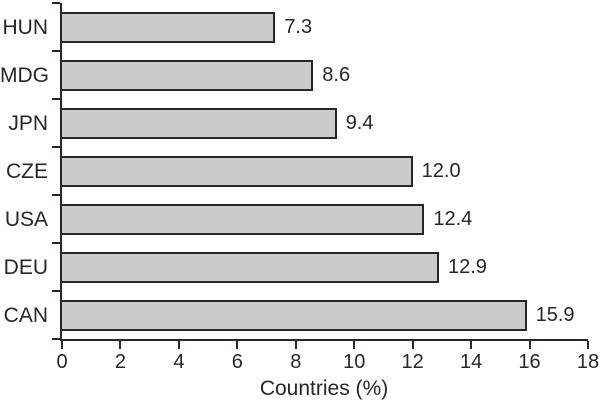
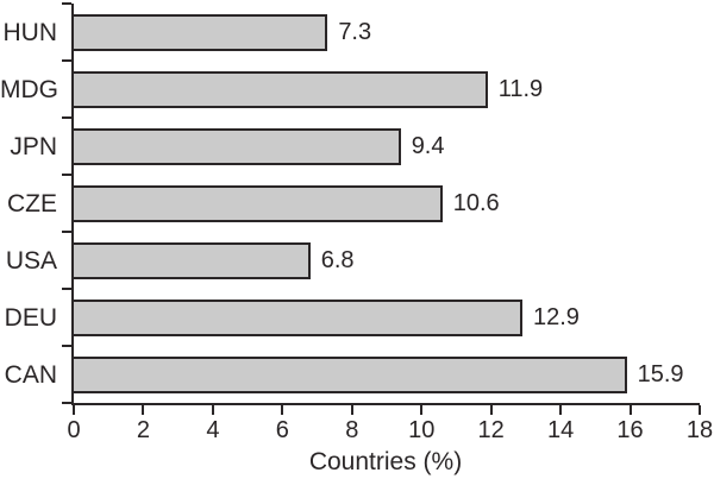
MDG: 8.6 -> 11.9
CZE: 12.0 -> 10.6
USA: 12.4 -> 6.8
